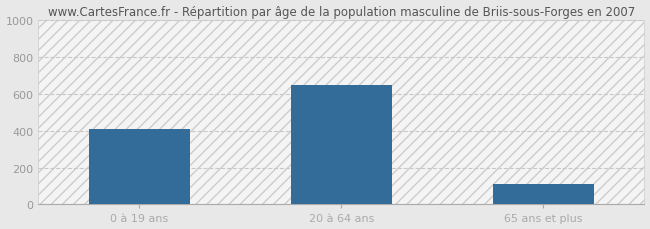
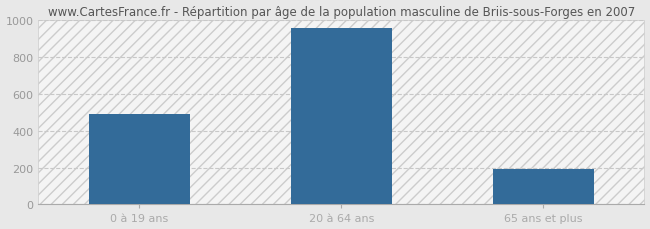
0 à 19 ans: 410 -> 490
20 à 64 ans: 650 -> 960
65 ans et plus: 110 -> 190
